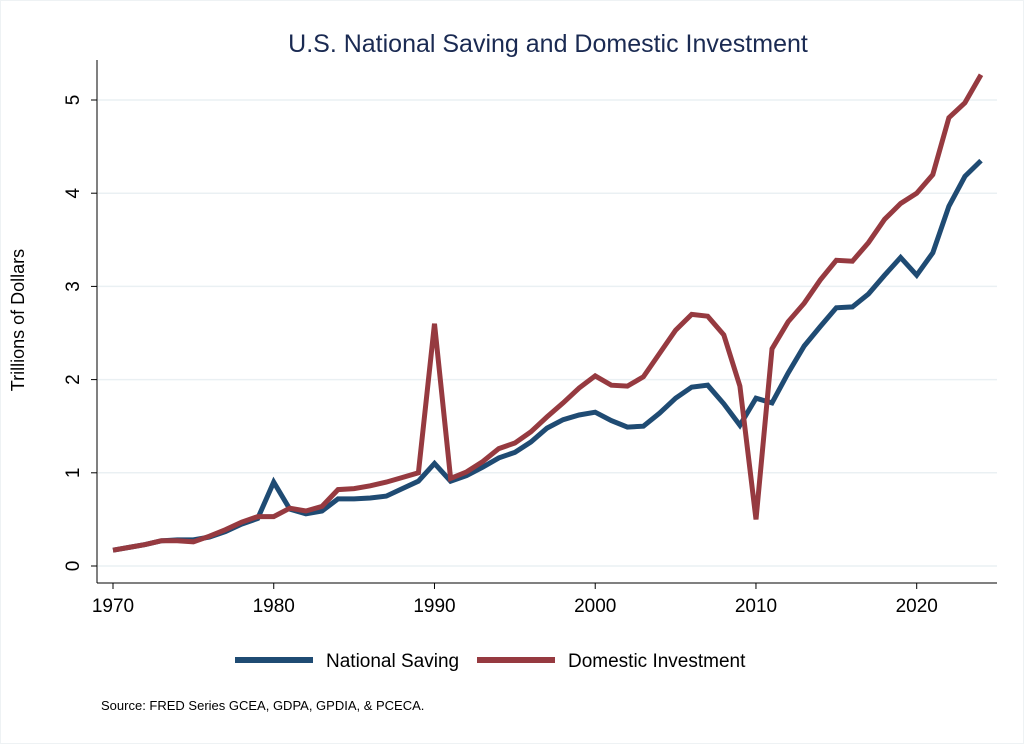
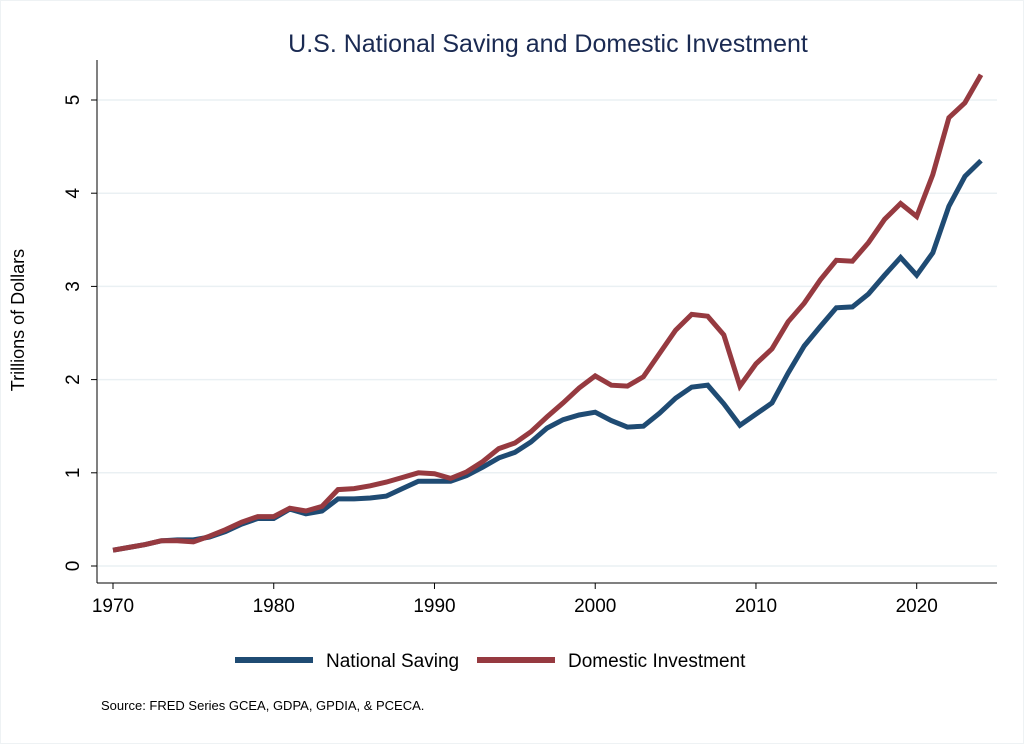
National Saving/1980: 0.9 -> 0.5
National Saving/1990: 1.1 -> 0.9
Domestic Investment/1990: 2.6 -> 1.0
National Saving/2010: 1.8 -> 1.6
Domestic Investment/2010: 0.5 -> 2.2
Domestic Investment/2020: 4.0 -> 3.8
